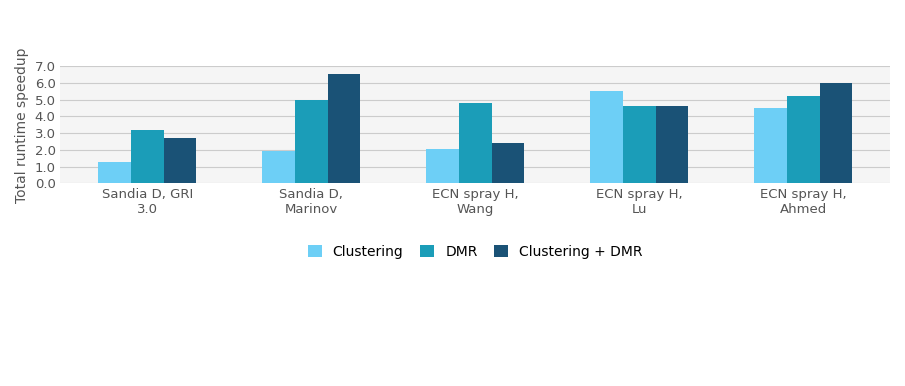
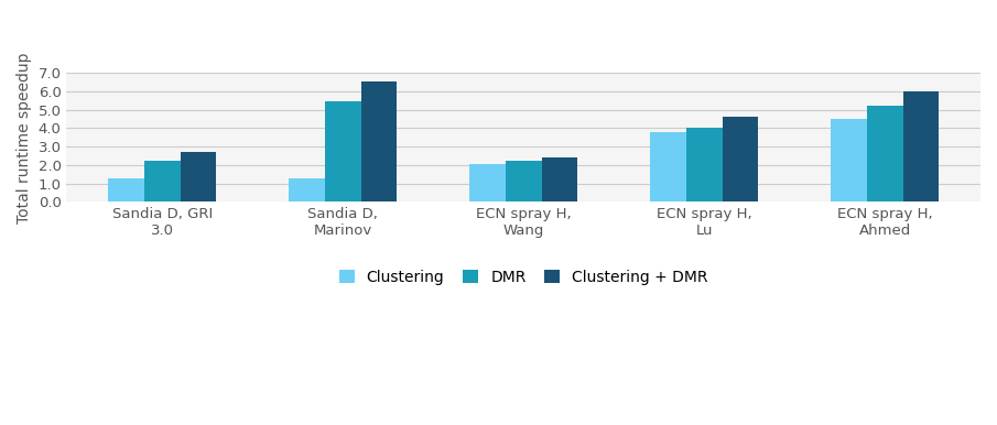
DMR/Sandia D, GRI 3.0: 3.2 -> 2.2
Clustering/Sandia D, Marinov: 1.9 -> 1.2
DMR/Sandia D, Marinov: 5.0 -> 5.5
DMR/ECN spray H, Wang: 4.8 -> 2.2
Clustering/ECN spray H, Lu: 5.5 -> 3.8
DMR/ECN spray H, Lu: 4.6 -> 4.0
